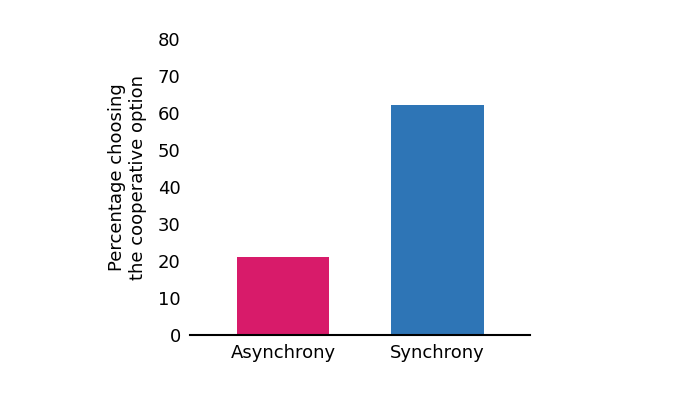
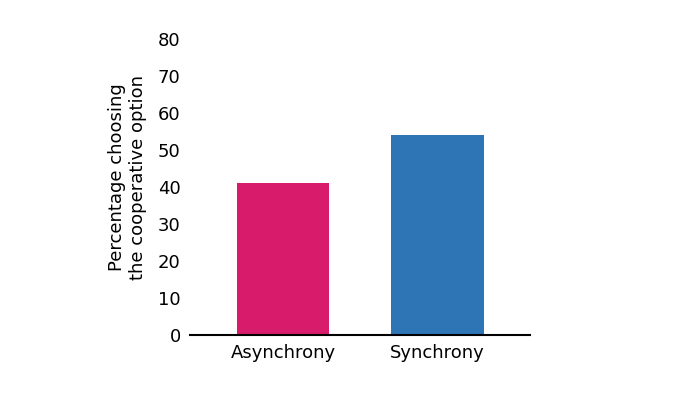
Asynchrony: 21 -> 41
Synchrony: 62 -> 54
